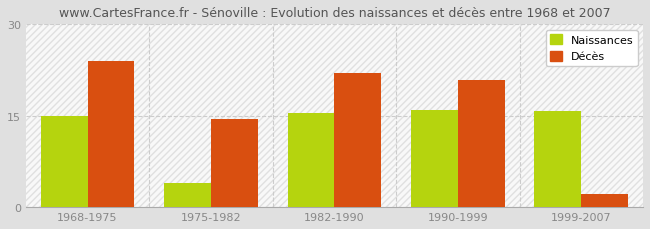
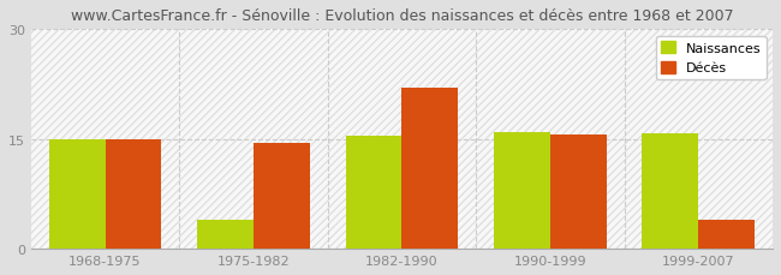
Décès/1968-1975: 24.0 -> 15.0
Décès/1990-1999: 20.8 -> 15.6
Décès/1999-2007: 2.2 -> 4.0
